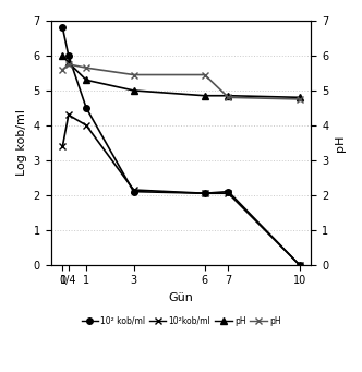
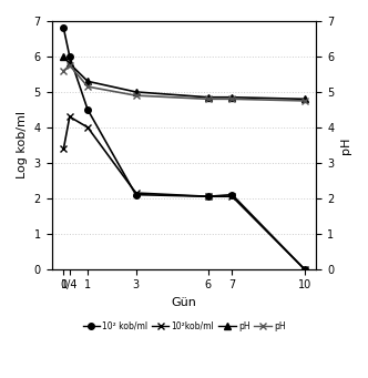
pH/1: 5.65 -> 5.15
pH/3: 5.45 -> 4.90
pH/6: 5.45 -> 4.80
